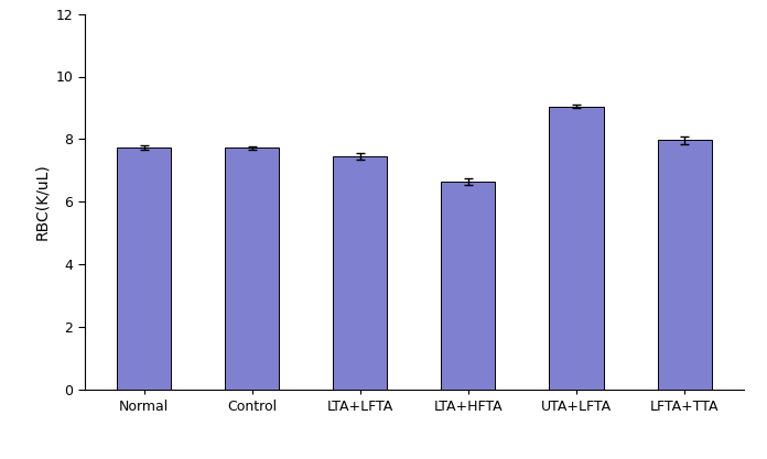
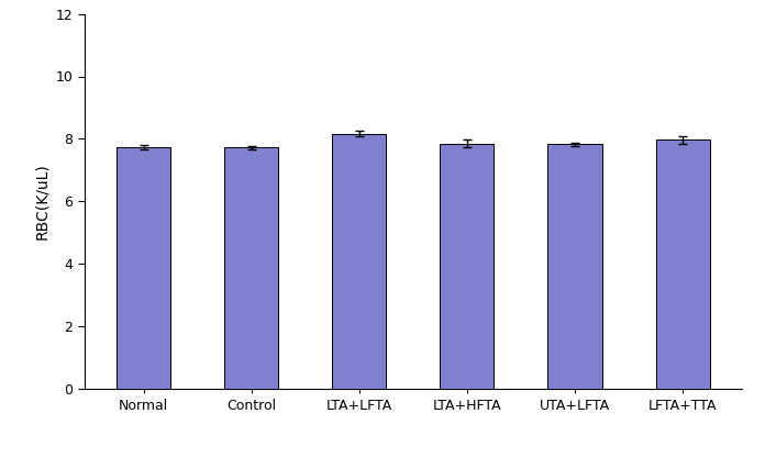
LTA+LFTA: 7.45 -> 8.17
LTA+HFTA: 6.65 -> 7.85
UTA+LFTA: 9.05 -> 7.83
